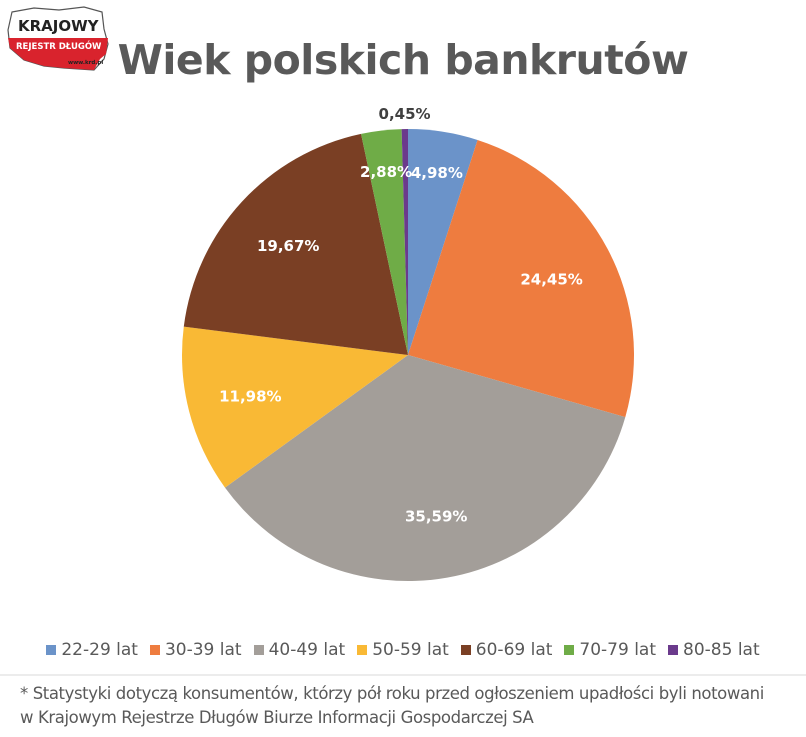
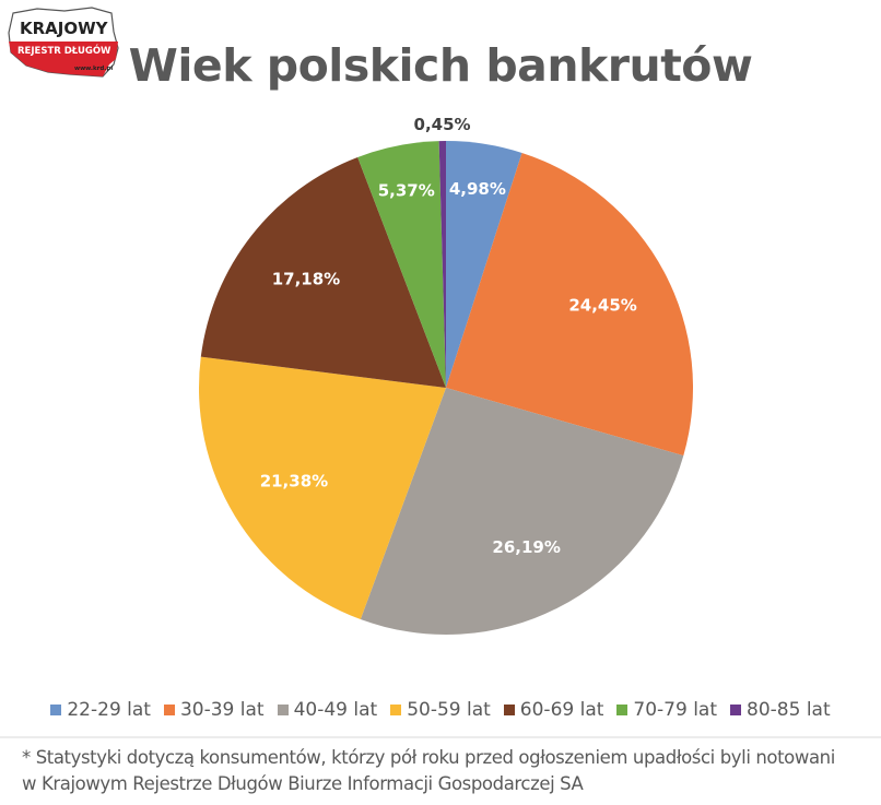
40-49 lat: 35,59% -> 26,19%
50-59 lat: 11,98% -> 21,38%
60-69 lat: 19,67% -> 17,18%
70-79 lat: 2,88% -> 5,37%
